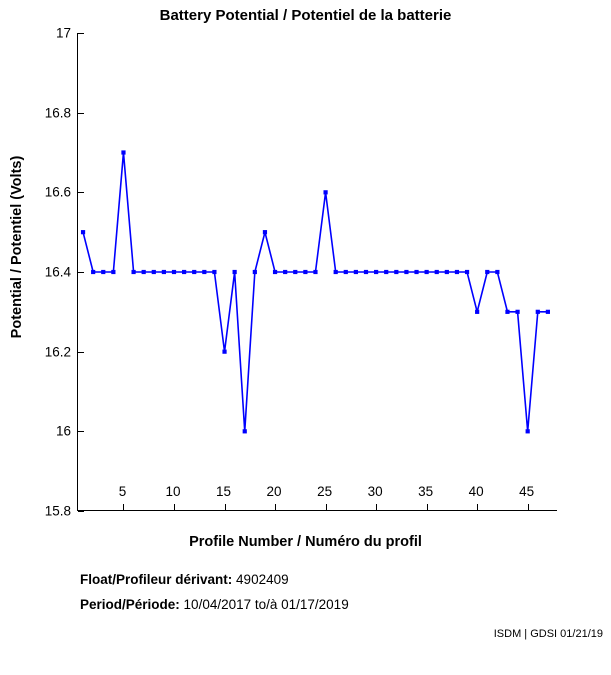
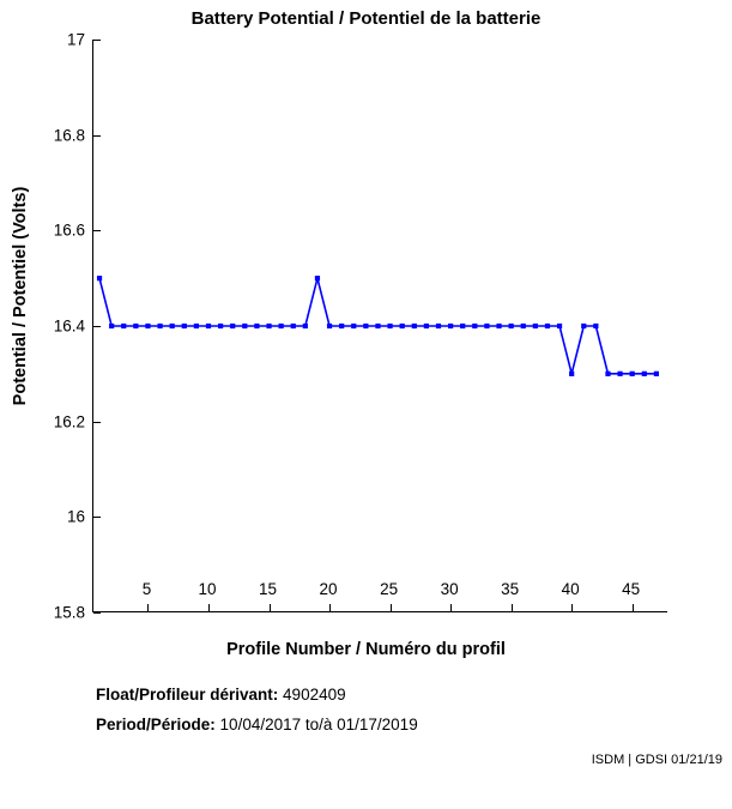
5: 16.7 -> 16.4
15: 16.2 -> 16.4
17: 16.0 -> 16.4
25: 16.6 -> 16.4
45: 16.0 -> 16.3
